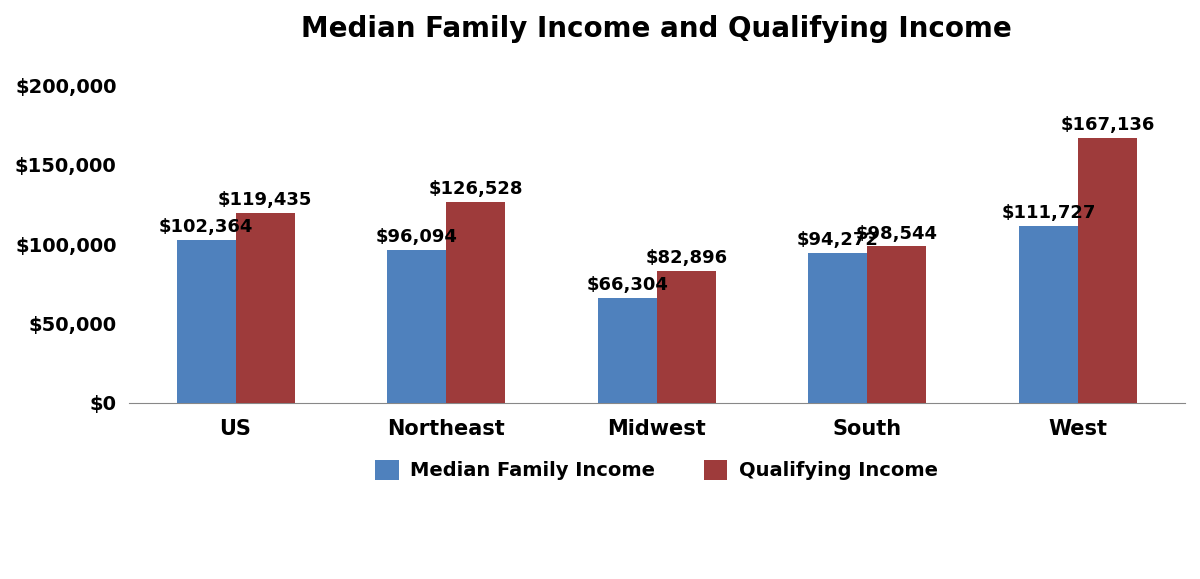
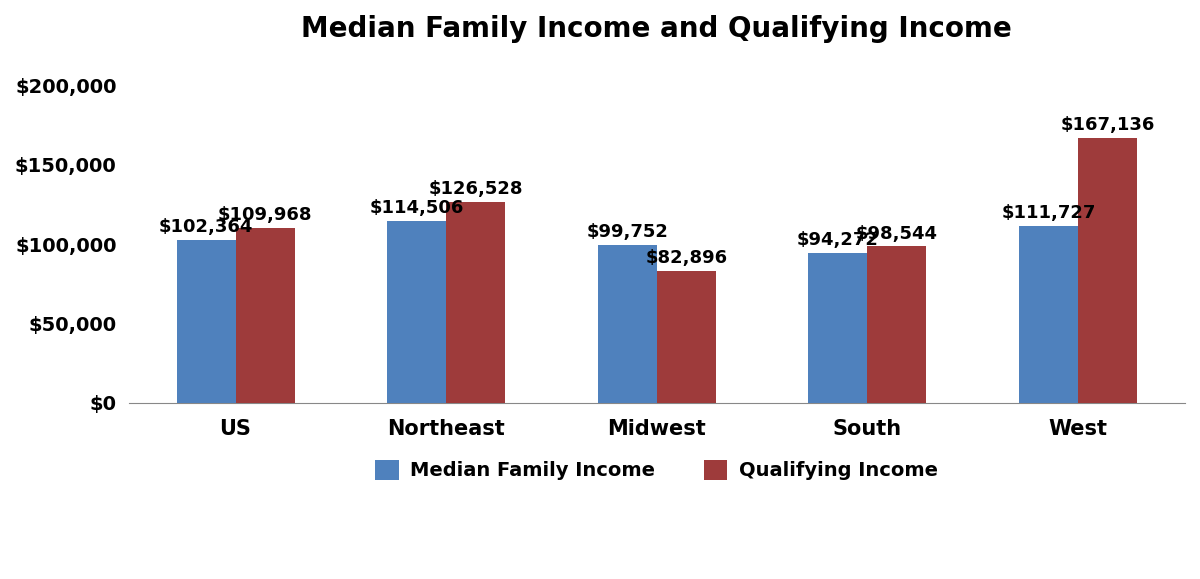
Qualifying Income/US: $119,435 -> $109,968
Median Family Income/Northeast: $96,094 -> $114,506
Median Family Income/Midwest: $66,304 -> $99,752
